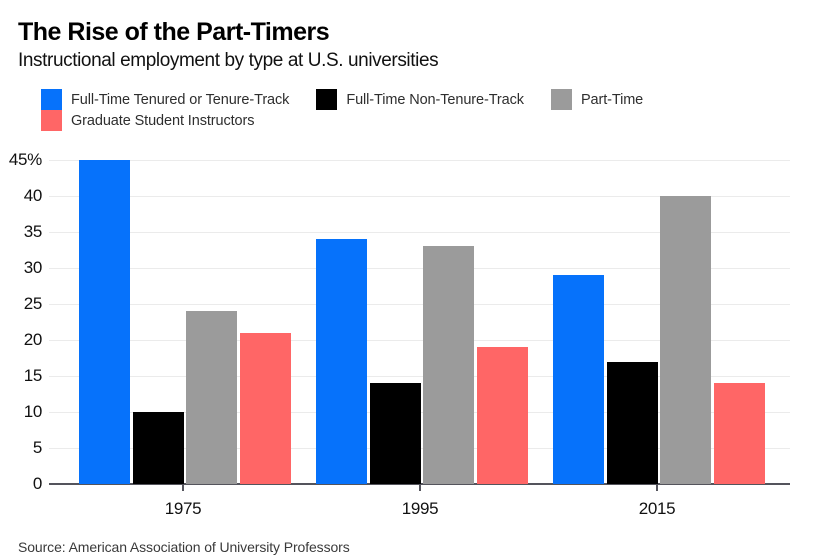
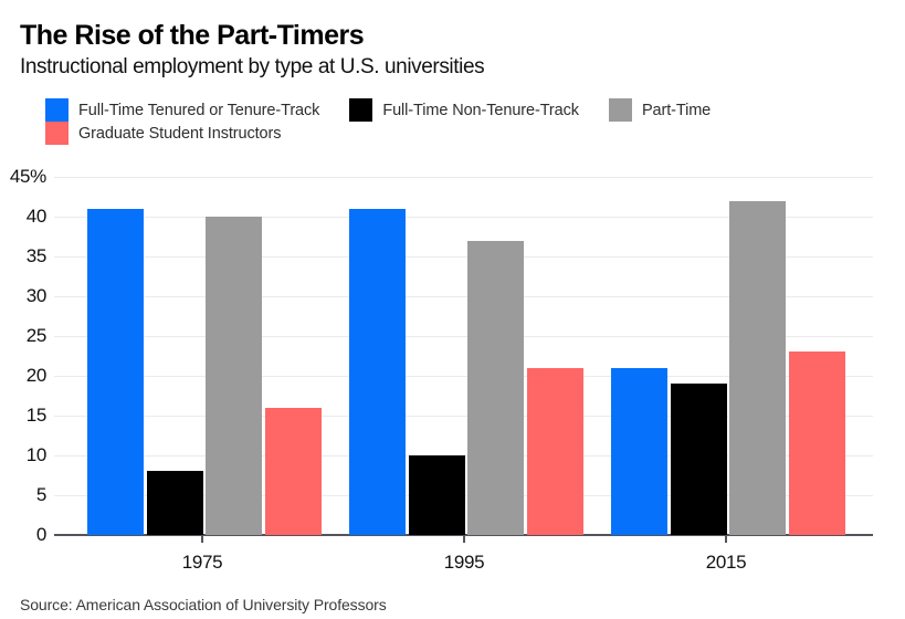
Full-Time Tenured or Tenure-Track/1975: 45% -> 41%
Full-Time Non-Tenure-Track/1975: 10% -> 8%
Part-Time/1975: 24% -> 40%
Graduate Student Instructors/1975: 21% -> 16%
Full-Time Tenured or Tenure-Track/1995: 34% -> 41%
Full-Time Non-Tenure-Track/1995: 14% -> 10%
Part-Time/1995: 33% -> 37%
Graduate Student Instructors/1995: 19% -> 21%
Full-Time Tenured or Tenure-Track/2015: 29% -> 21%
Full-Time Non-Tenure-Track/2015: 17% -> 19%
Part-Time/2015: 40% -> 42%
Graduate Student Instructors/2015: 14% -> 23%
